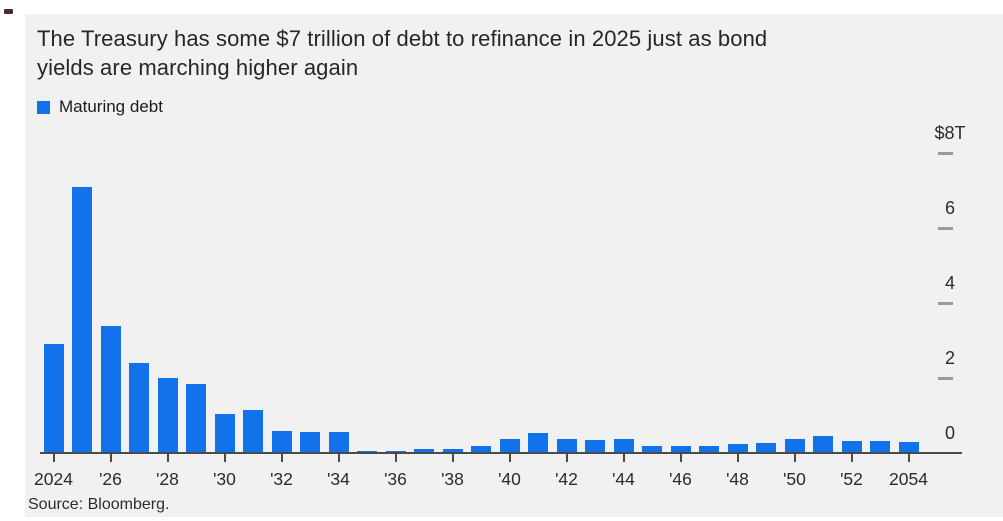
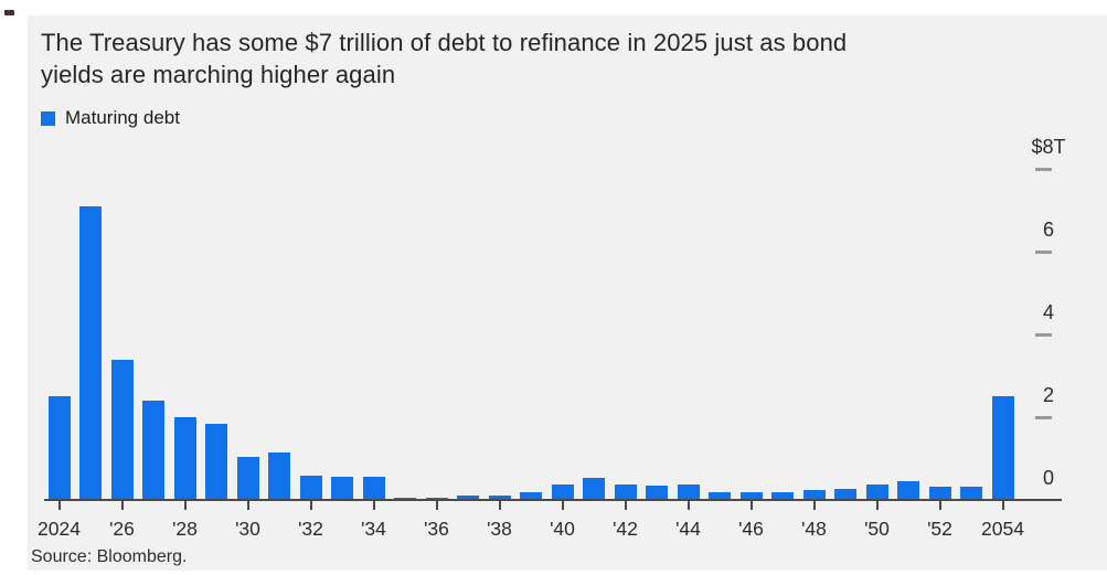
2024: 2.9 -> 2.5
2054: 0.3 -> 2.5
